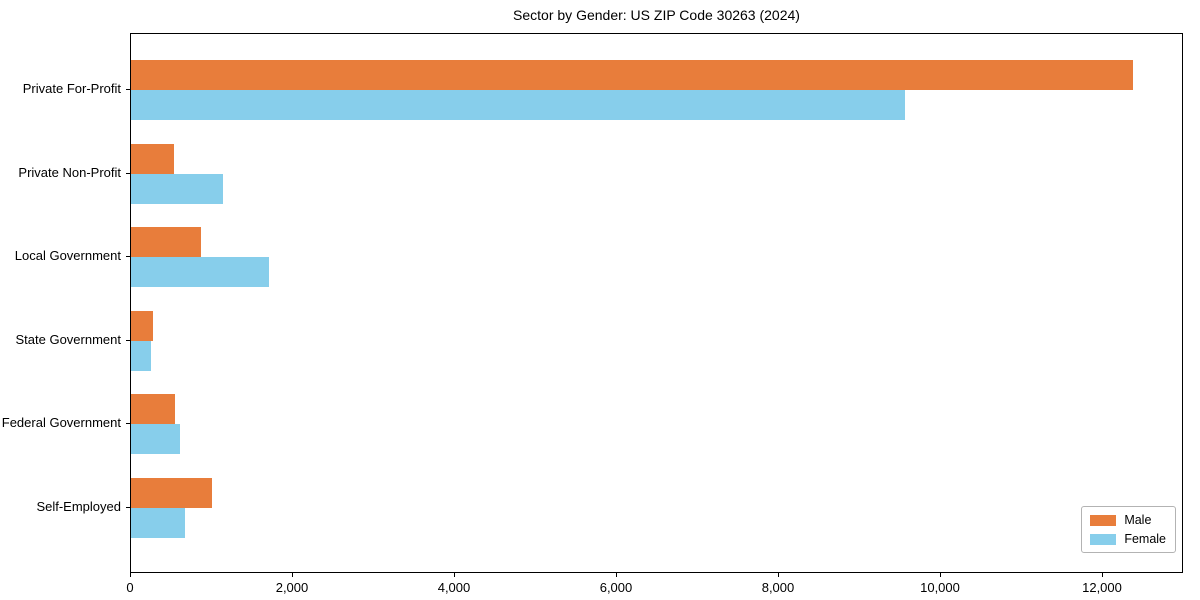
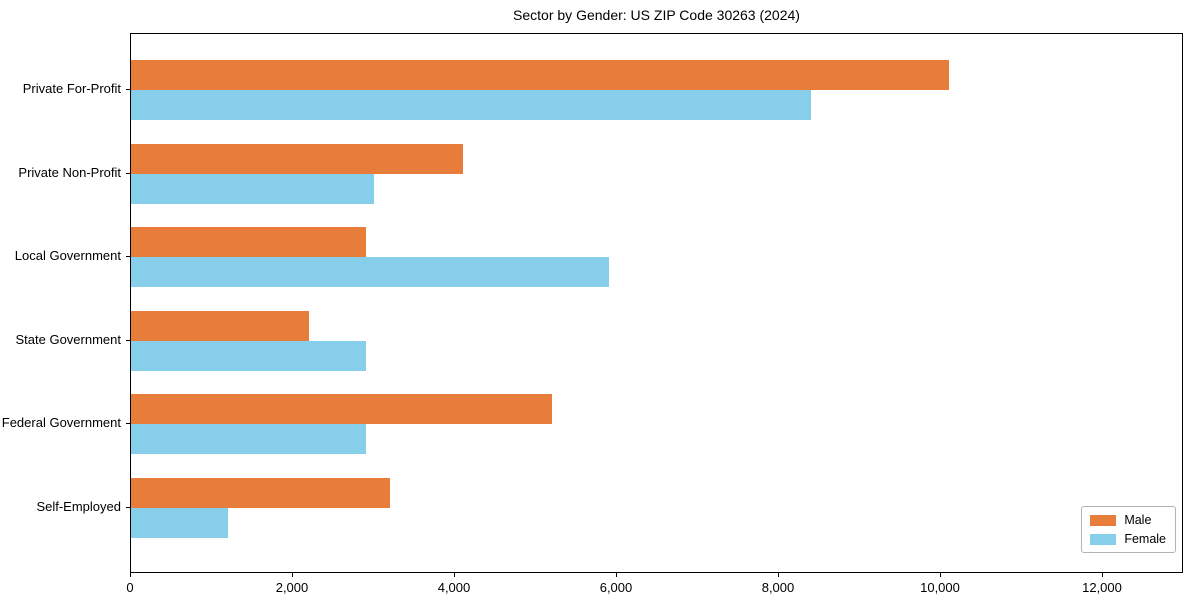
Male/Private For-Profit: 12400 -> 10100
Female/Private For-Profit: 9600 -> 8400
Male/Private Non-Profit: 500 -> 4100
Female/Private Non-Profit: 1100 -> 3000
Male/Local Government: 900 -> 2900
Female/Local Government: 1700 -> 5900
Male/State Government: 300 -> 2200
Female/State Government: 200 -> 2900
Male/Federal Government: 500 -> 5200
Female/Federal Government: 600 -> 2900
Male/Self-Employed: 1000 -> 3200
Female/Self-Employed: 700 -> 1200
